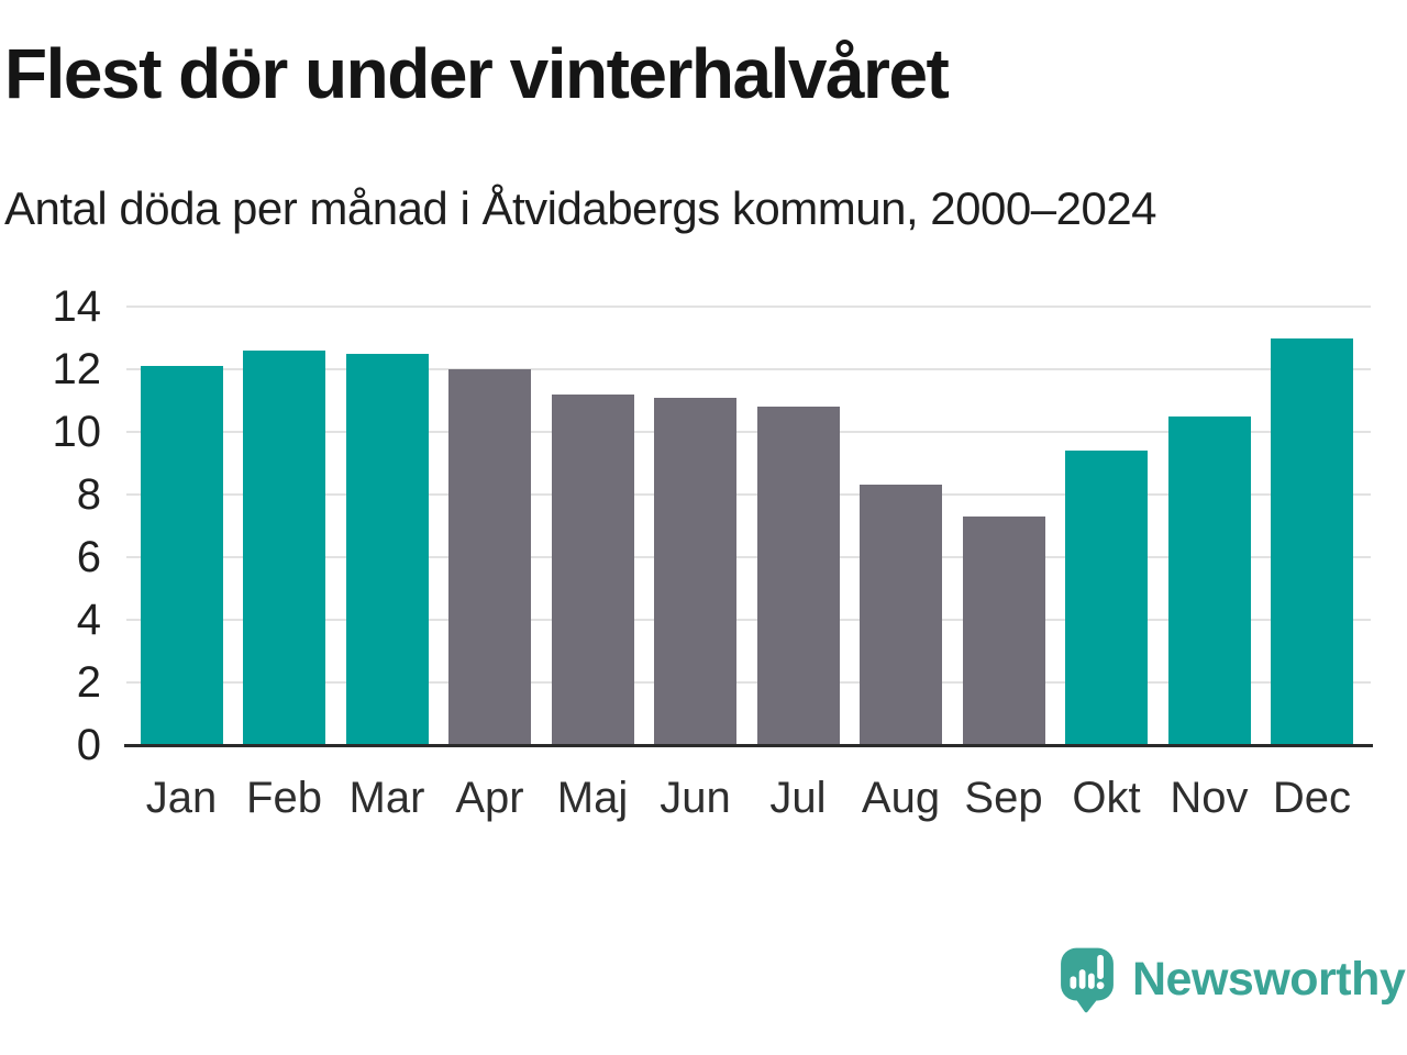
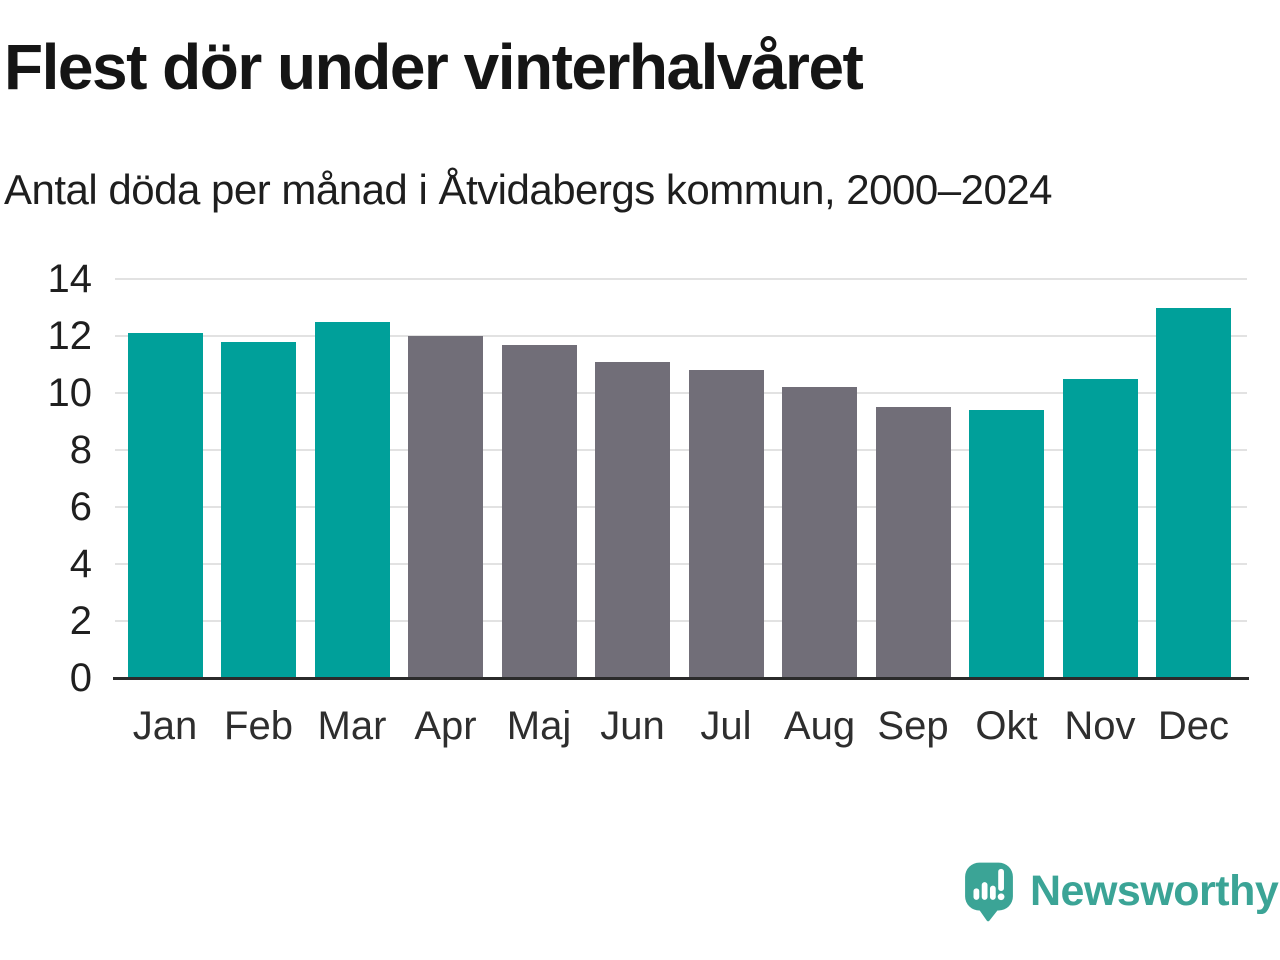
Feb: 12.6 -> 11.8
Maj: 11.2 -> 11.7
Aug: 8.3 -> 10.2
Sep: 7.3 -> 9.5
